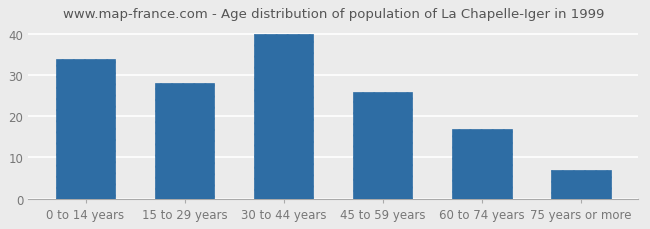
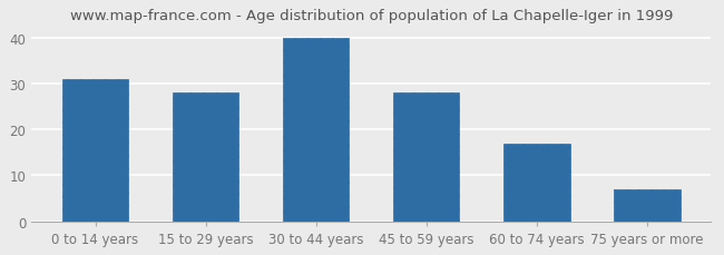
0 to 14 years: 34 -> 31
45 to 59 years: 26 -> 28
